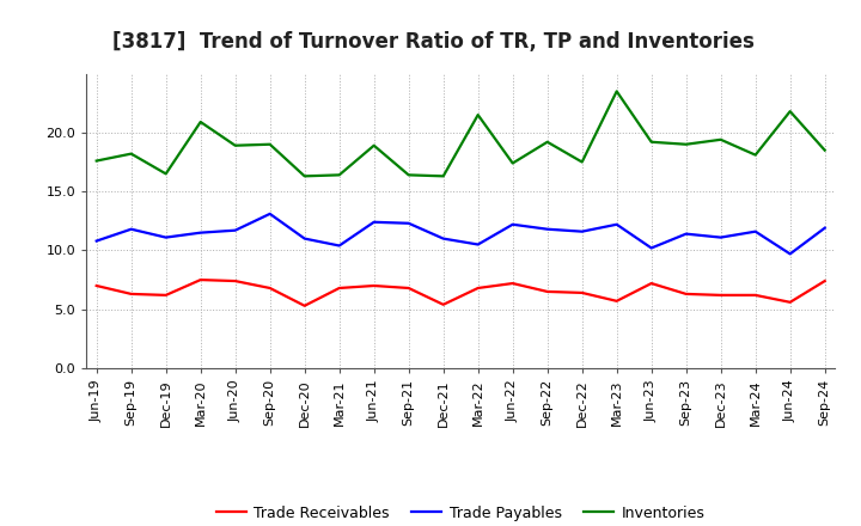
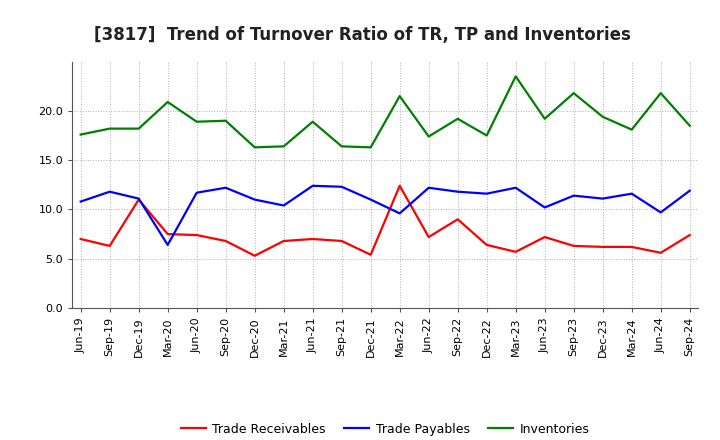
Trade Receivables/Dec-19: 6.2 -> 11.0
Inventories/Dec-19: 16.5 -> 18.2
Trade Payables/Mar-20: 11.5 -> 6.4
Trade Payables/Sep-20: 13.1 -> 12.2
Trade Receivables/Mar-22: 6.8 -> 12.4
Trade Payables/Mar-22: 10.5 -> 9.6
Trade Receivables/Sep-22: 6.5 -> 9.0
Inventories/Sep-23: 19.0 -> 21.8
